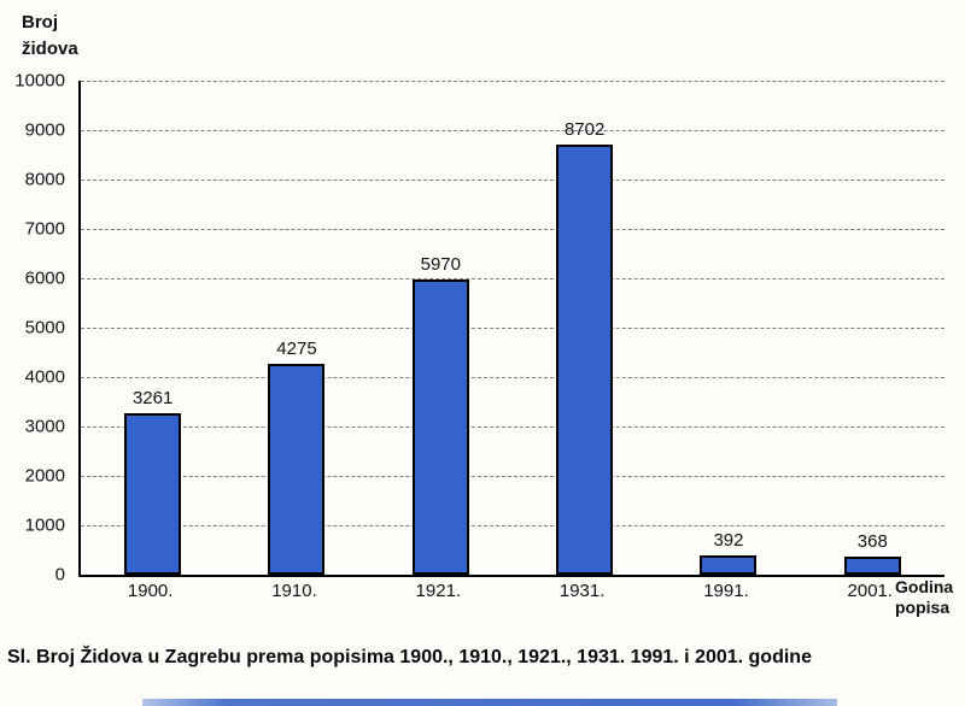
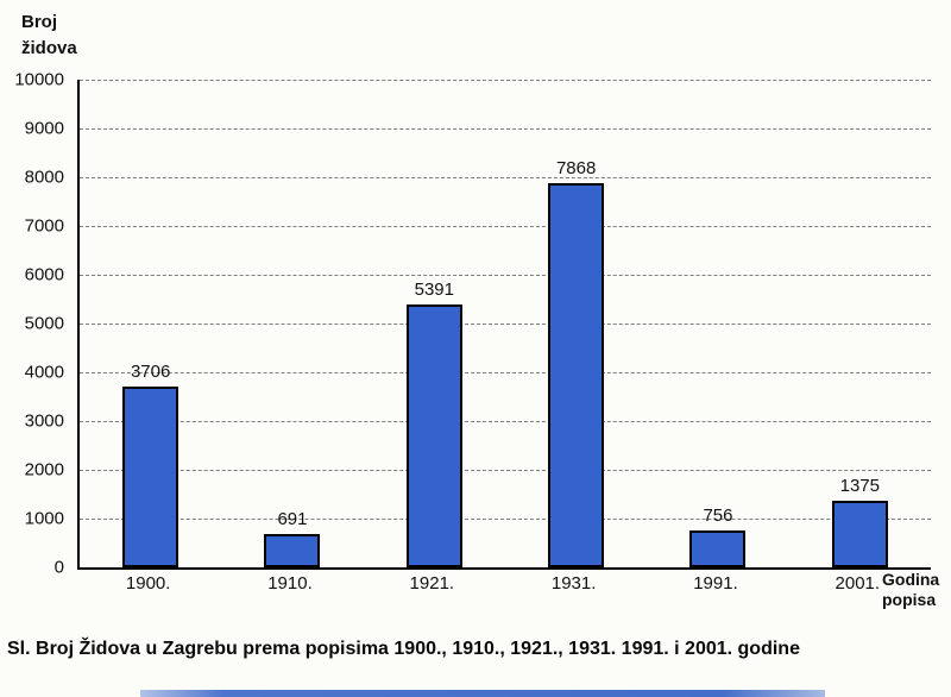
1900.: 3261 -> 3706
1910.: 4275 -> 691
1921.: 5970 -> 5391
1931.: 8702 -> 7868
1991.: 392 -> 756
2001.: 368 -> 1375
